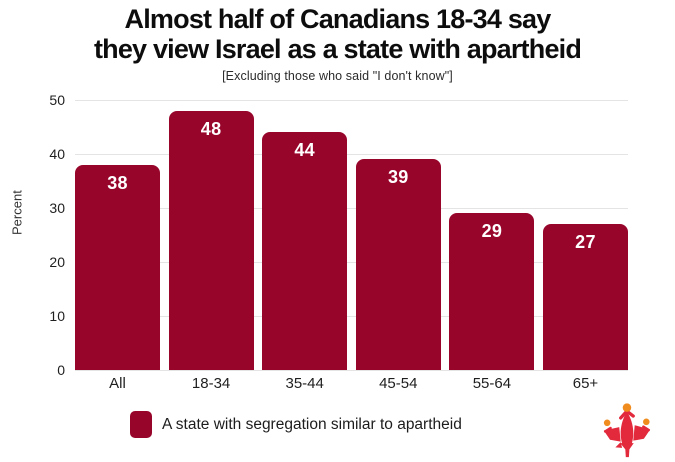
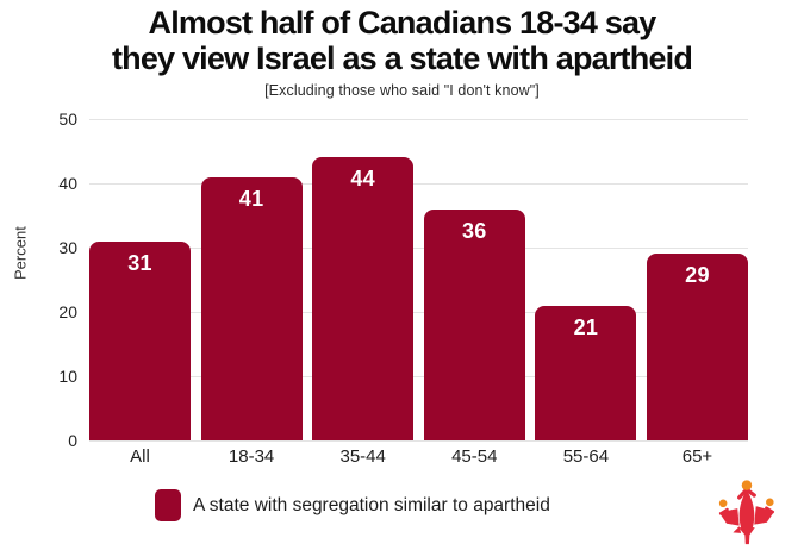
All: 38 -> 31
18-34: 48 -> 41
45-54: 39 -> 36
55-64: 29 -> 21
65+: 27 -> 29
